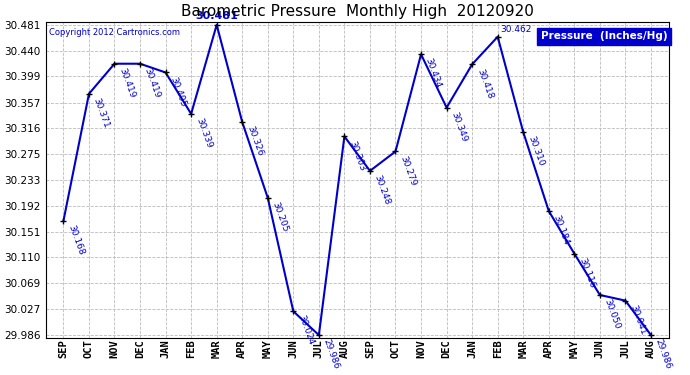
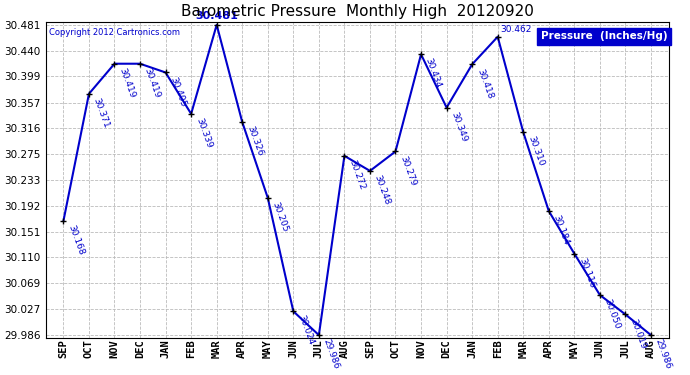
AUG: 30.303 -> 30.272
JUL: 30.041 -> 30.019
